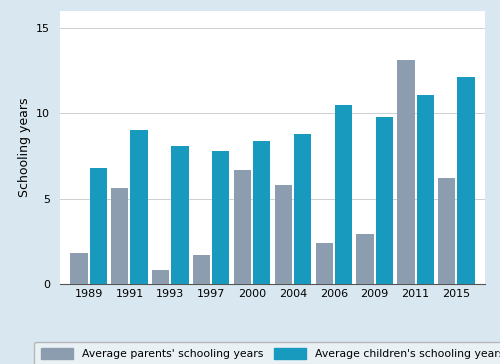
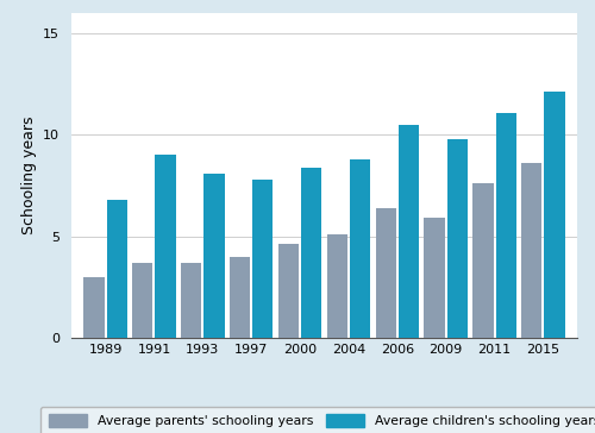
Average parents' schooling years/1989: 1.8 -> 3.0
Average parents' schooling years/1991: 5.6 -> 3.7
Average parents' schooling years/1993: 0.8 -> 3.7
Average parents' schooling years/1997: 1.7 -> 4.0
Average parents' schooling years/2000: 6.7 -> 4.6
Average parents' schooling years/2004: 5.8 -> 5.1
Average parents' schooling years/2006: 2.4 -> 6.4
Average parents' schooling years/2009: 2.9 -> 5.9
Average parents' schooling years/2011: 13.1 -> 7.6
Average parents' schooling years/2015: 6.2 -> 8.6
